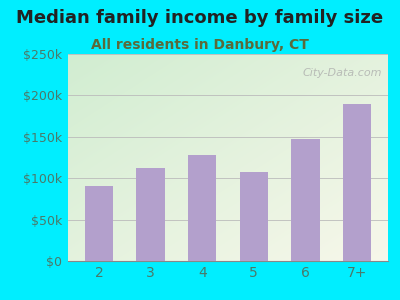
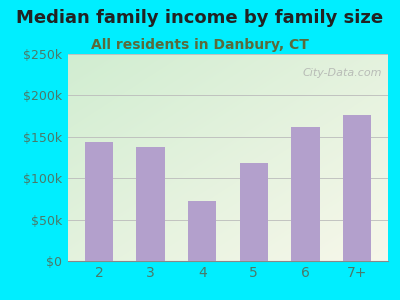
2: $90k -> $144k
3: $112k -> $138k
4: $128k -> $72k
5: $107k -> $118k
6: $147k -> $162k
7+: $190k -> $176k
